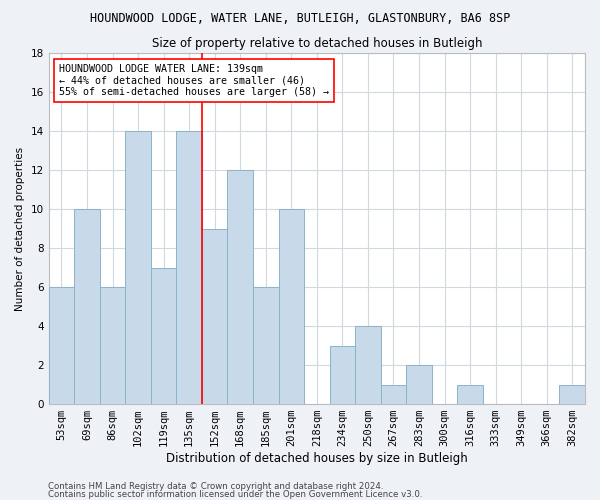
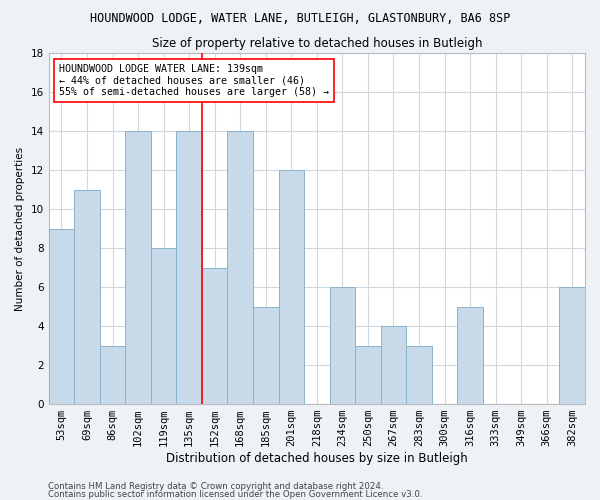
53sqm: 6 -> 9
69sqm: 10 -> 11
86sqm: 6 -> 3
119sqm: 7 -> 8
152sqm: 9 -> 7
168sqm: 12 -> 14
185sqm: 6 -> 5
201sqm: 10 -> 12
234sqm: 3 -> 6
250sqm: 4 -> 3
267sqm: 1 -> 4
283sqm: 2 -> 3
316sqm: 1 -> 5
382sqm: 1 -> 6
